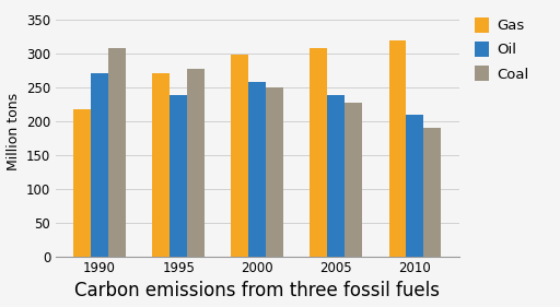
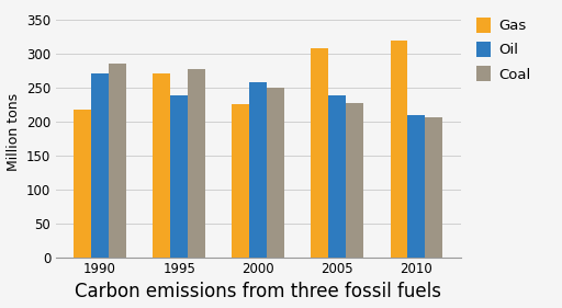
Coal/1990: 308 -> 286
Gas/2000: 298 -> 226
Coal/2010: 190 -> 206
